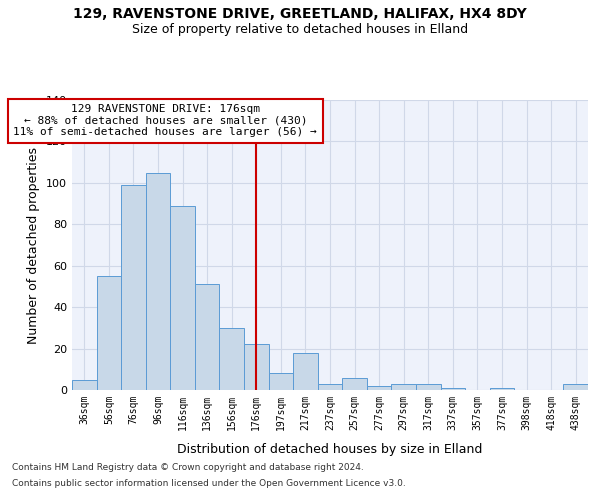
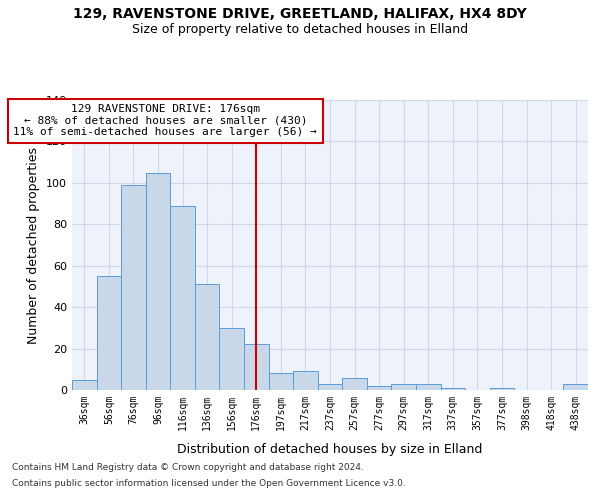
217sqm: 18 -> 9
